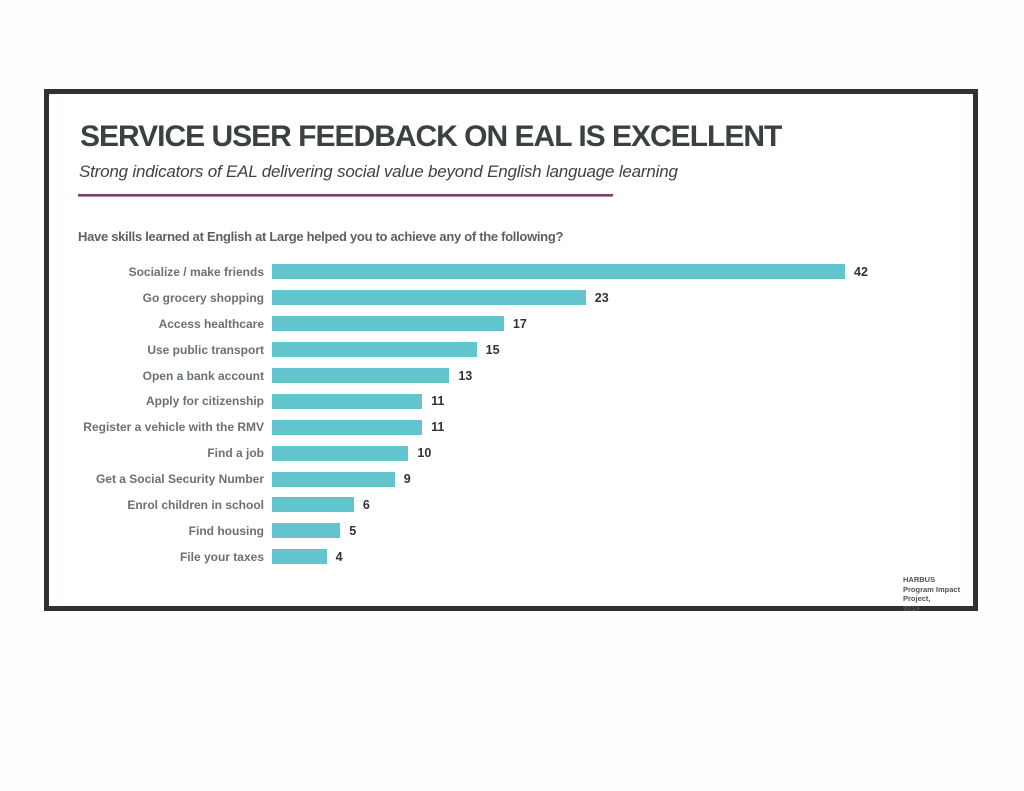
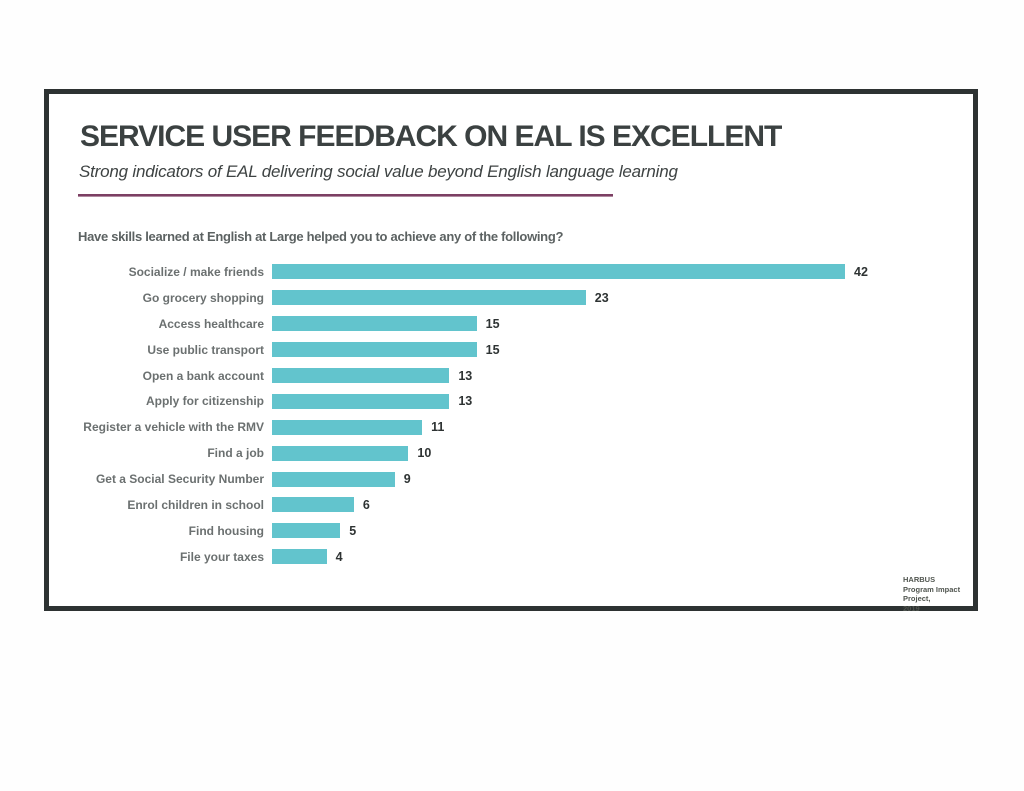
Access healthcare: 17 -> 15
Apply for citizenship: 11 -> 13
